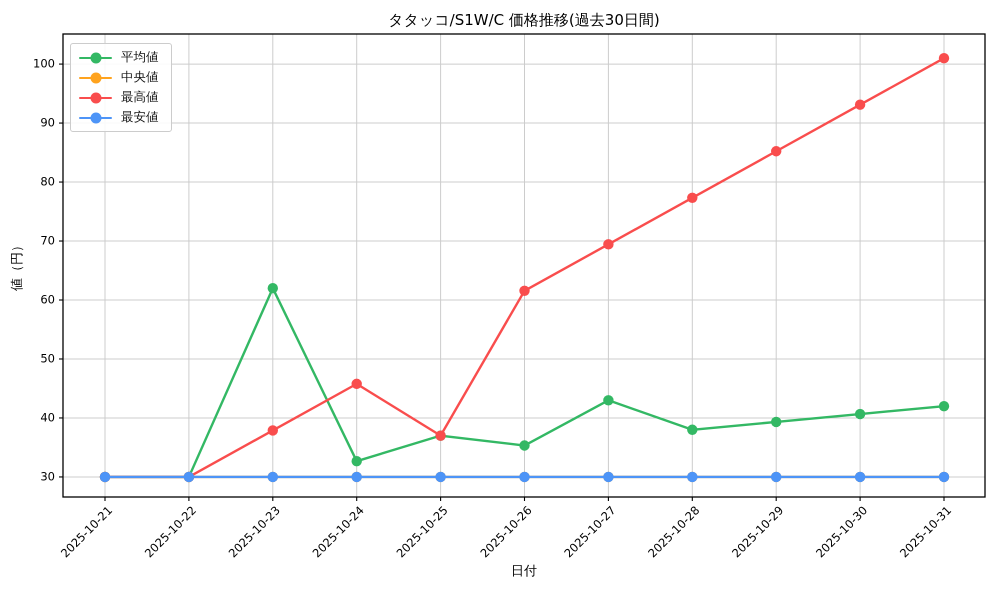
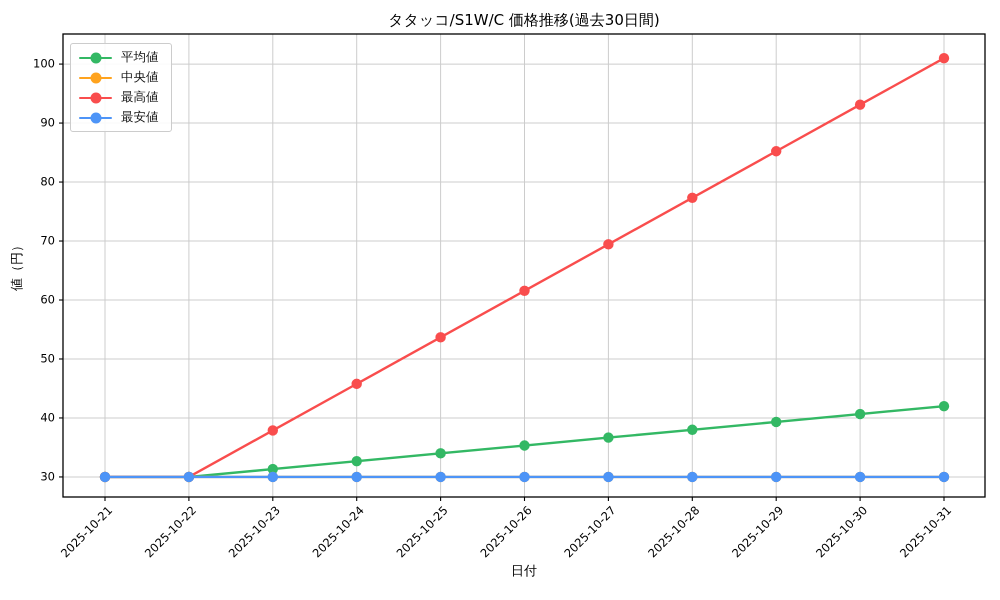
平均値/2025-10-23: 62 -> 31
平均値/2025-10-25: 37 -> 34
最高値/2025-10-25: 37 -> 54
平均値/2025-10-27: 43 -> 37
